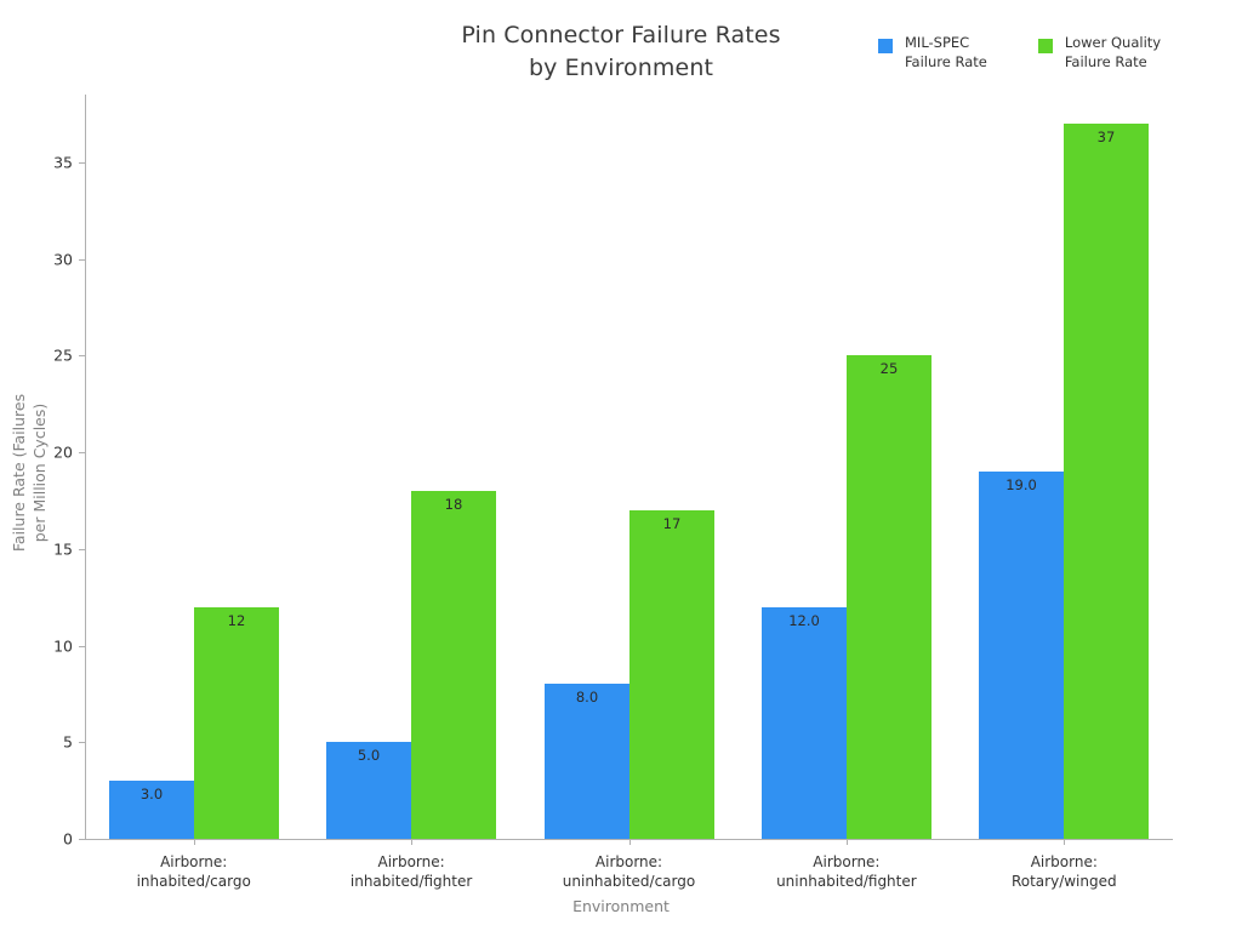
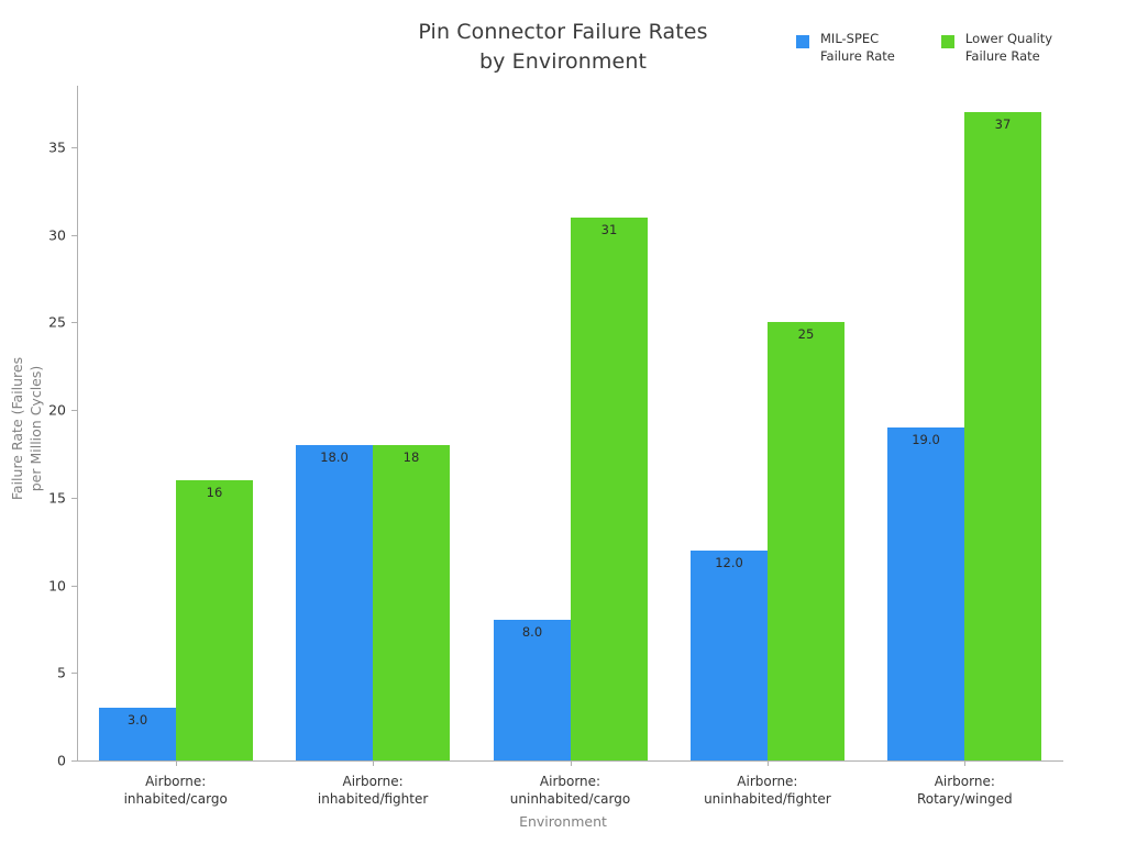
Lower Quality Failure Rate/Airborne: inhabited/cargo: 12 -> 16
MIL-SPEC Failure Rate/Airborne: inhabited/fighter: 5.0 -> 18.0
Lower Quality Failure Rate/Airborne: uninhabited/cargo: 17 -> 31
